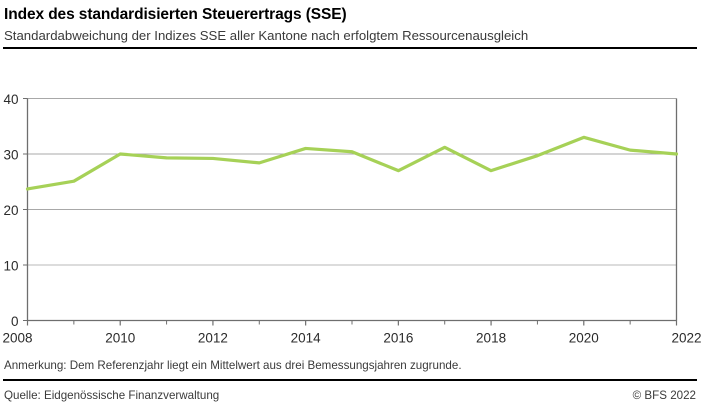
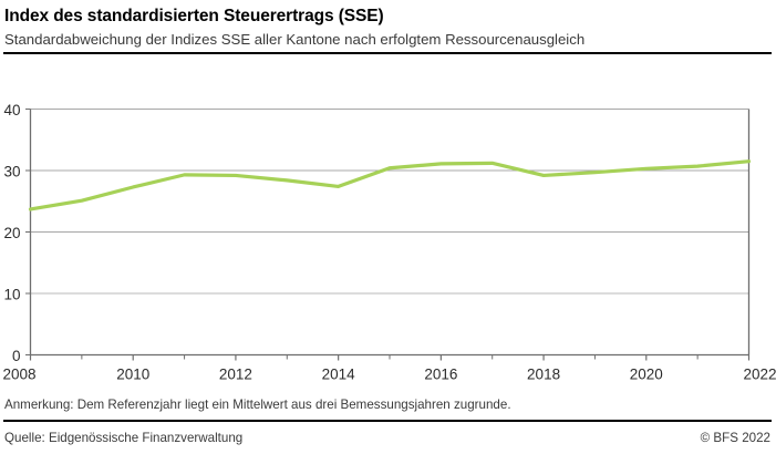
2010: 30 -> 27
2014: 31 -> 27
2016: 27 -> 31
2018: 27 -> 29
2020: 33 -> 30
2022: 30 -> 32
